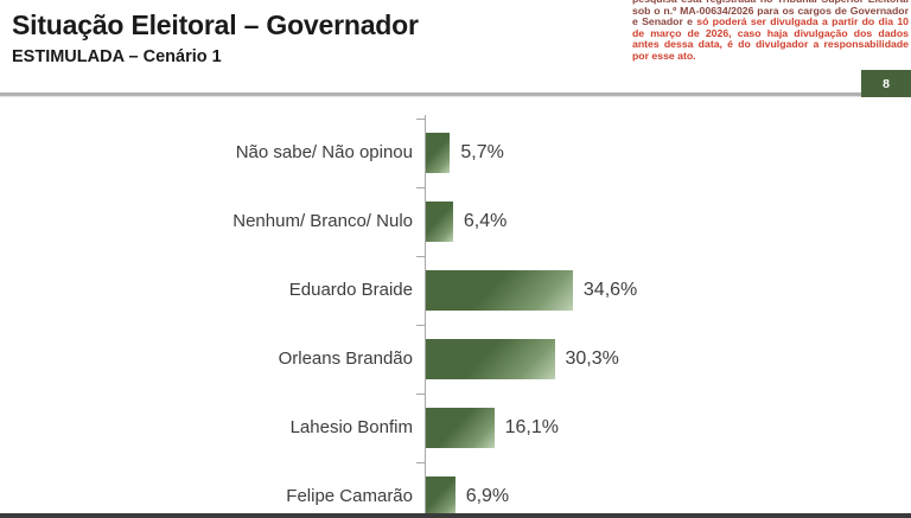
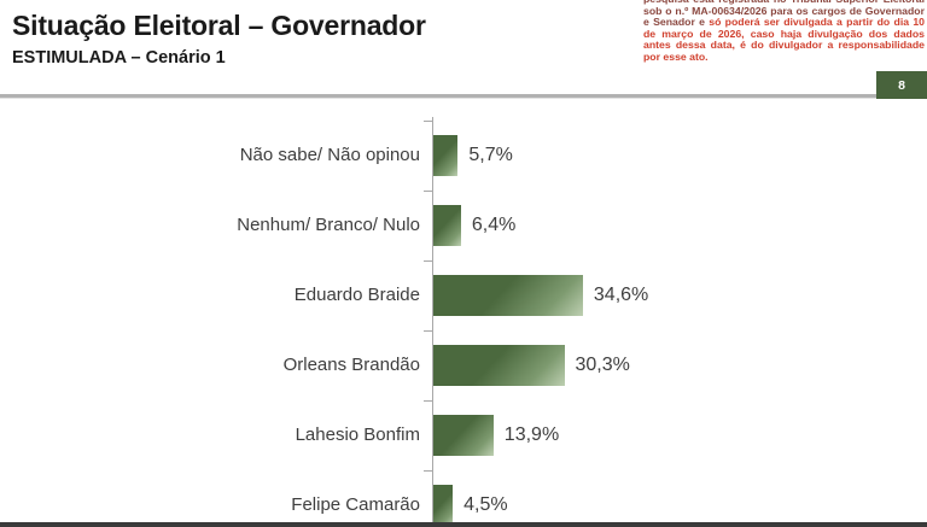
Lahesio Bonfim: 16,1% -> 13,9%
Felipe Camarão: 6,9% -> 4,5%
